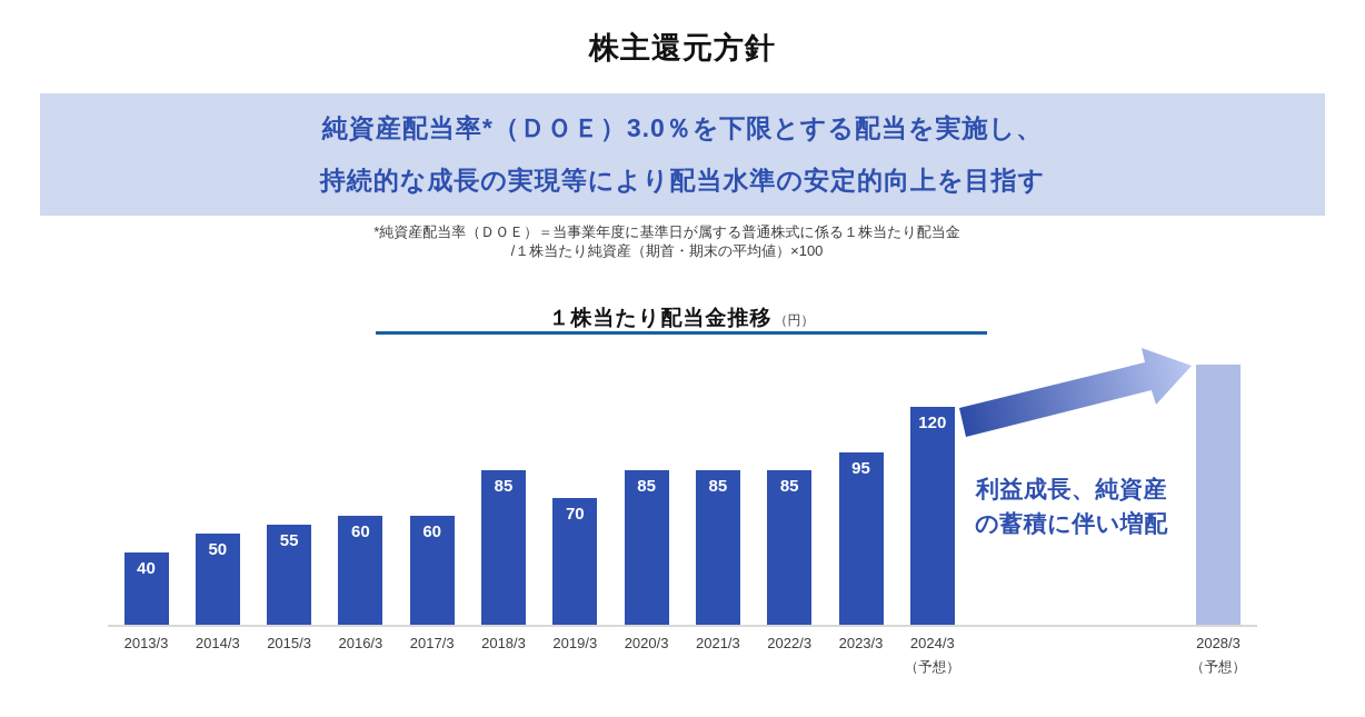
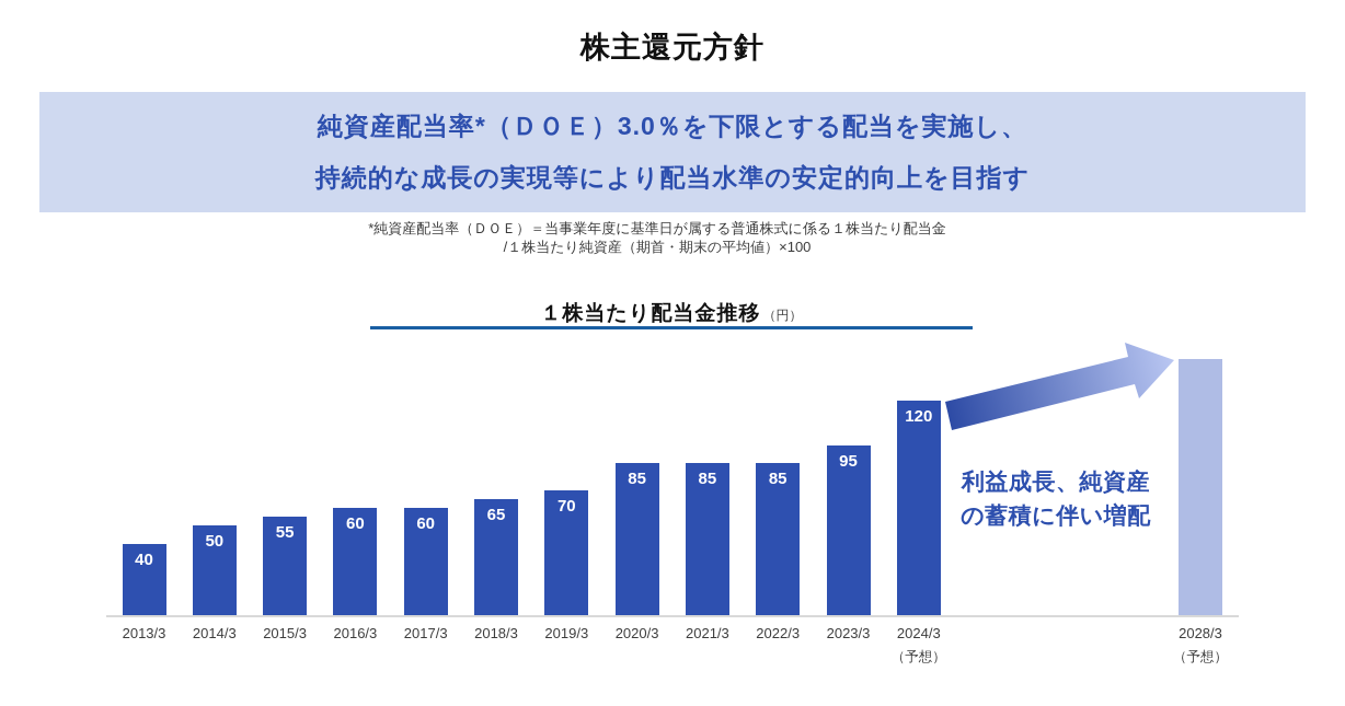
2018/3: 85 -> 65
